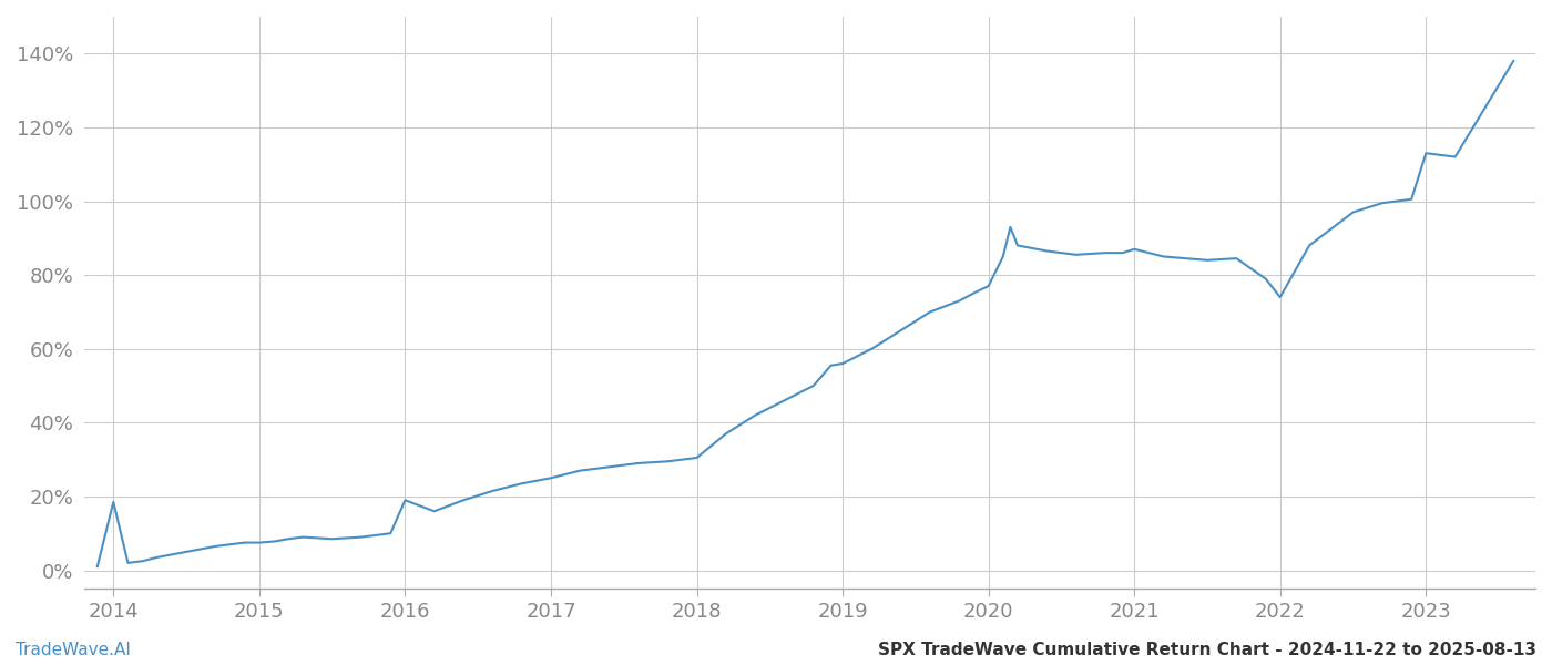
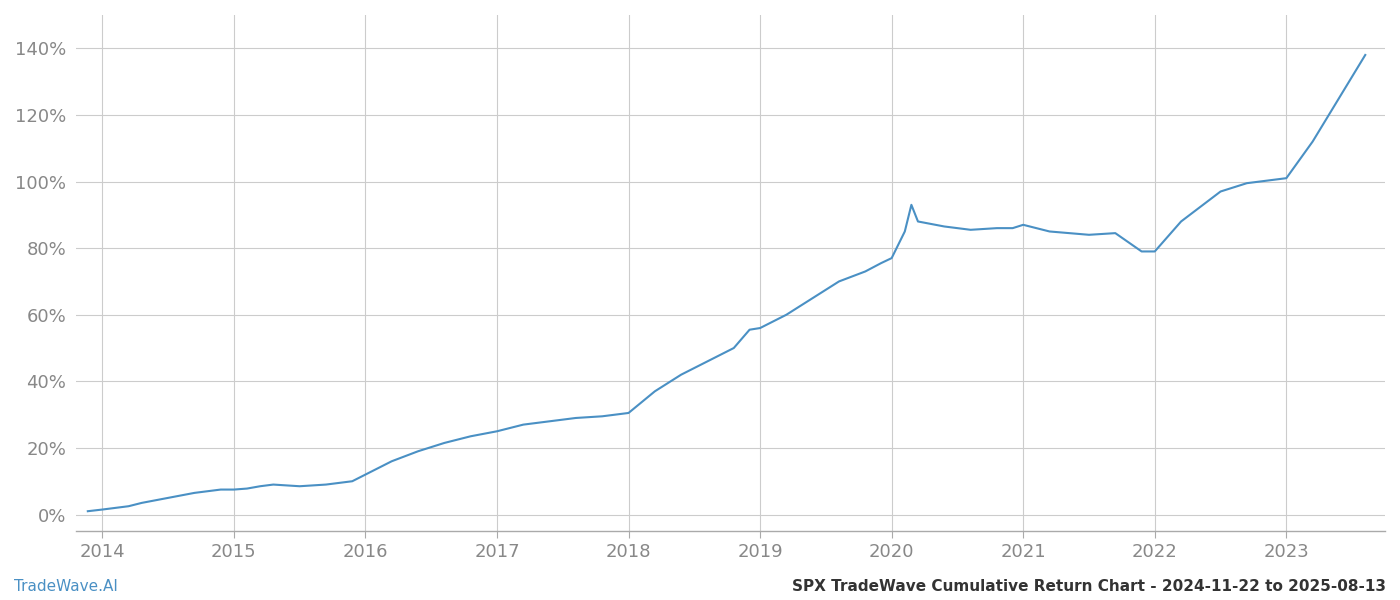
2014: 18.5% -> 1.5%
2016: 19.0% -> 12.0%
2022: 74.0% -> 79.0%
2023: 113.0% -> 101.0%
